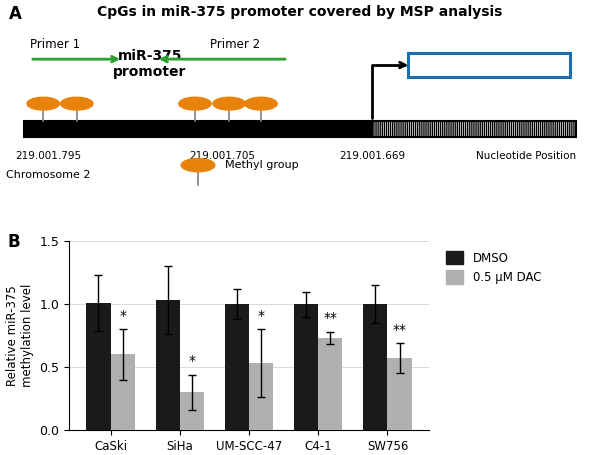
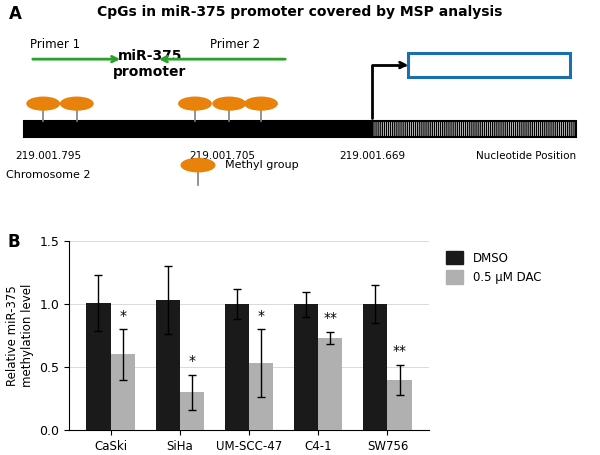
0.5 μM DAC/SW756: 0.57 -> 0.40
